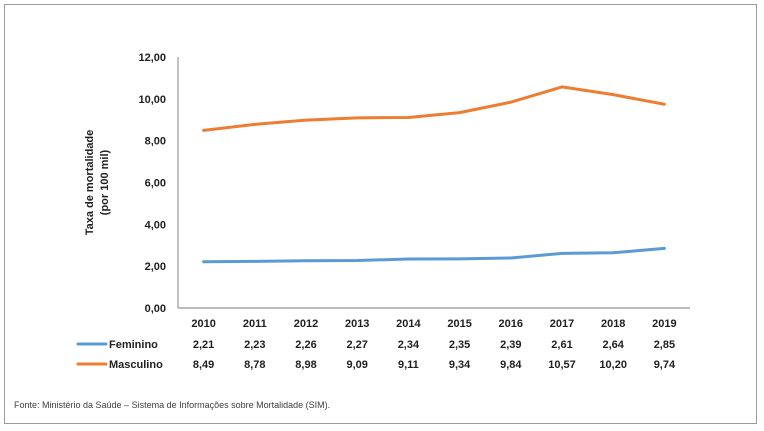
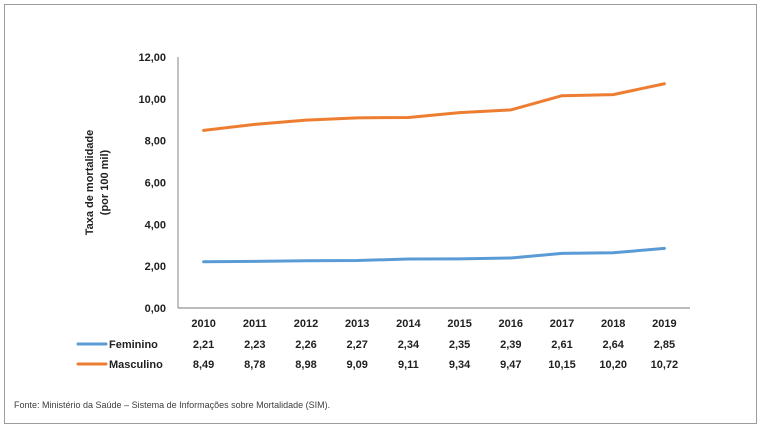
Masculino/2016: 9,84 -> 9,47
Masculino/2017: 10,57 -> 10,15
Masculino/2019: 9,74 -> 10,72
